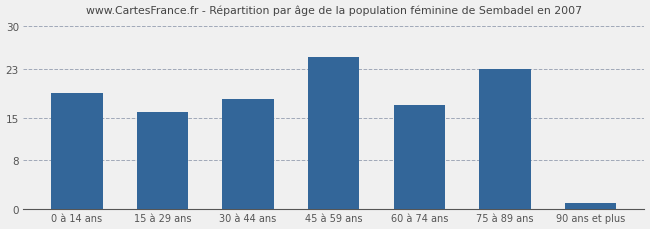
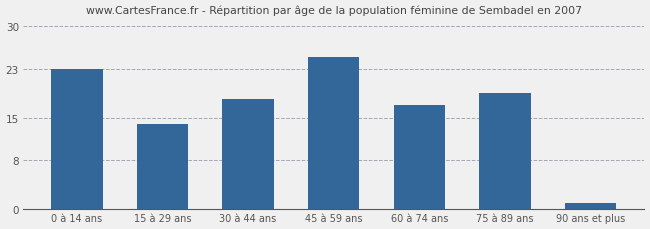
0 à 14 ans: 19 -> 23
15 à 29 ans: 16 -> 14
75 à 89 ans: 23 -> 19
